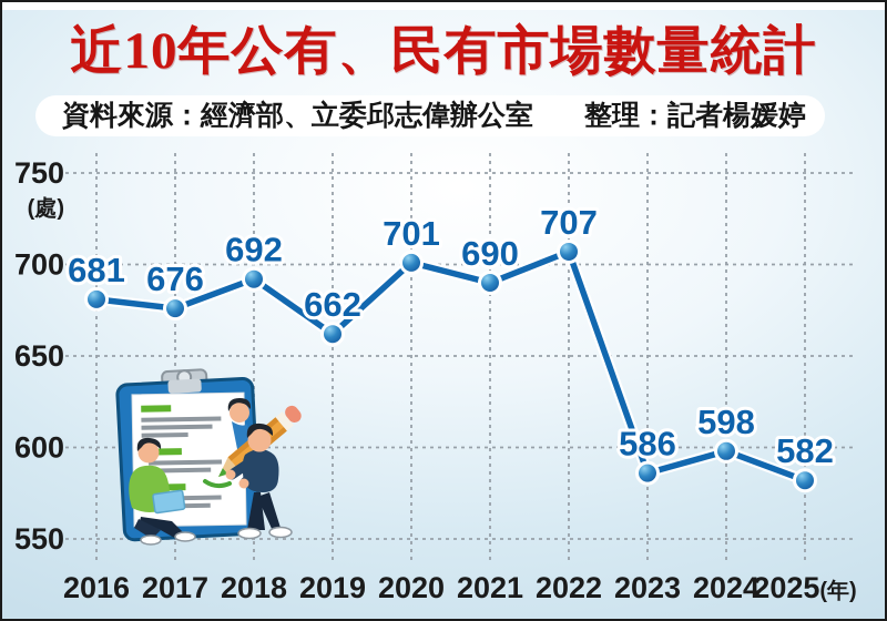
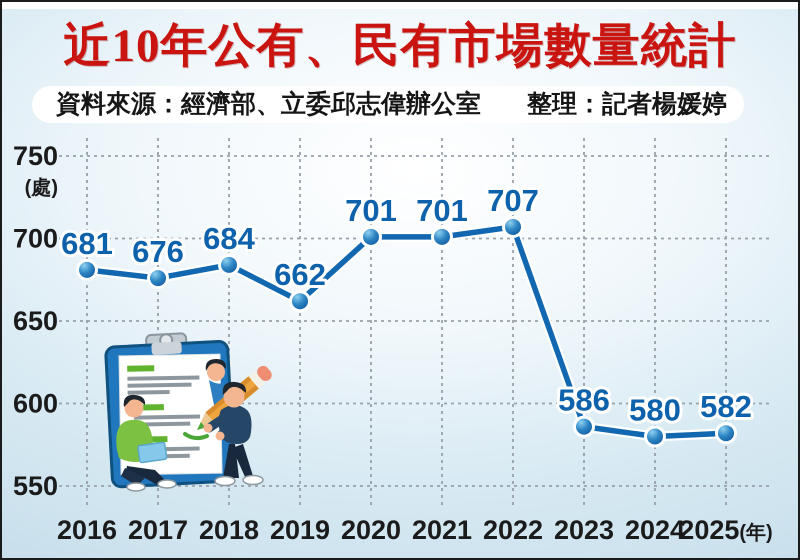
2018: 692 -> 684
2021: 690 -> 701
2024: 598 -> 580
